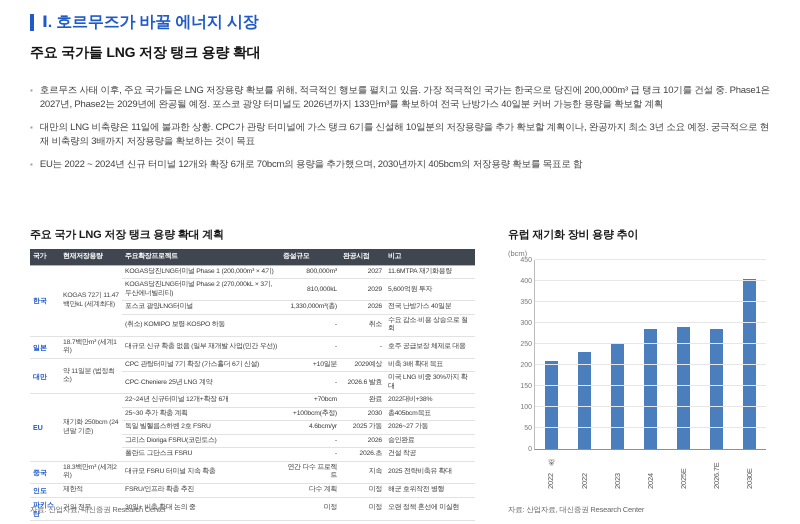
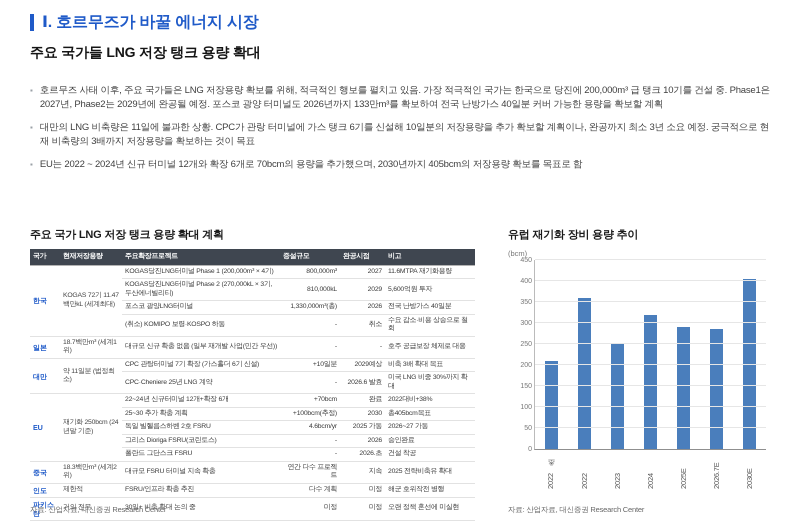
2022: 230 -> 360
2024: 280 -> 320
